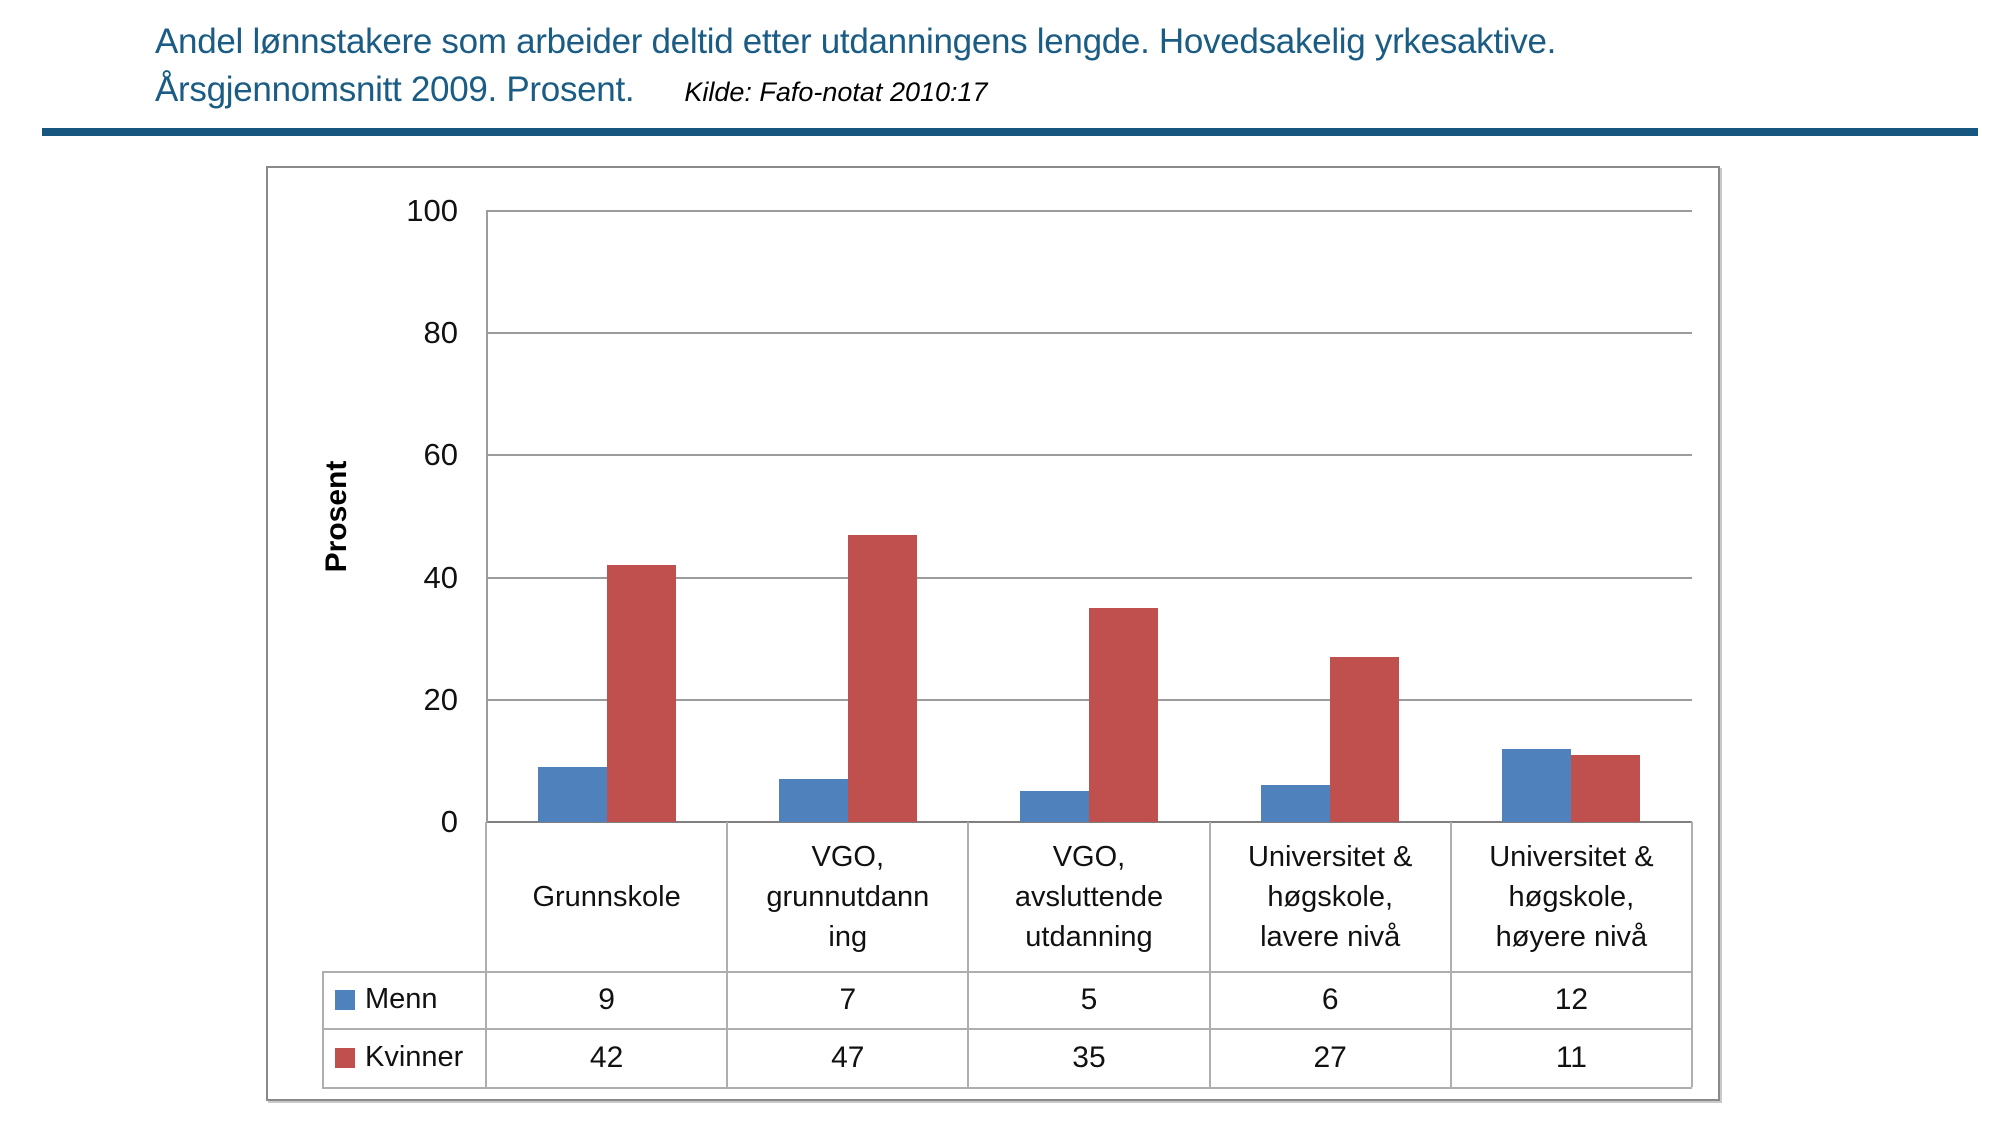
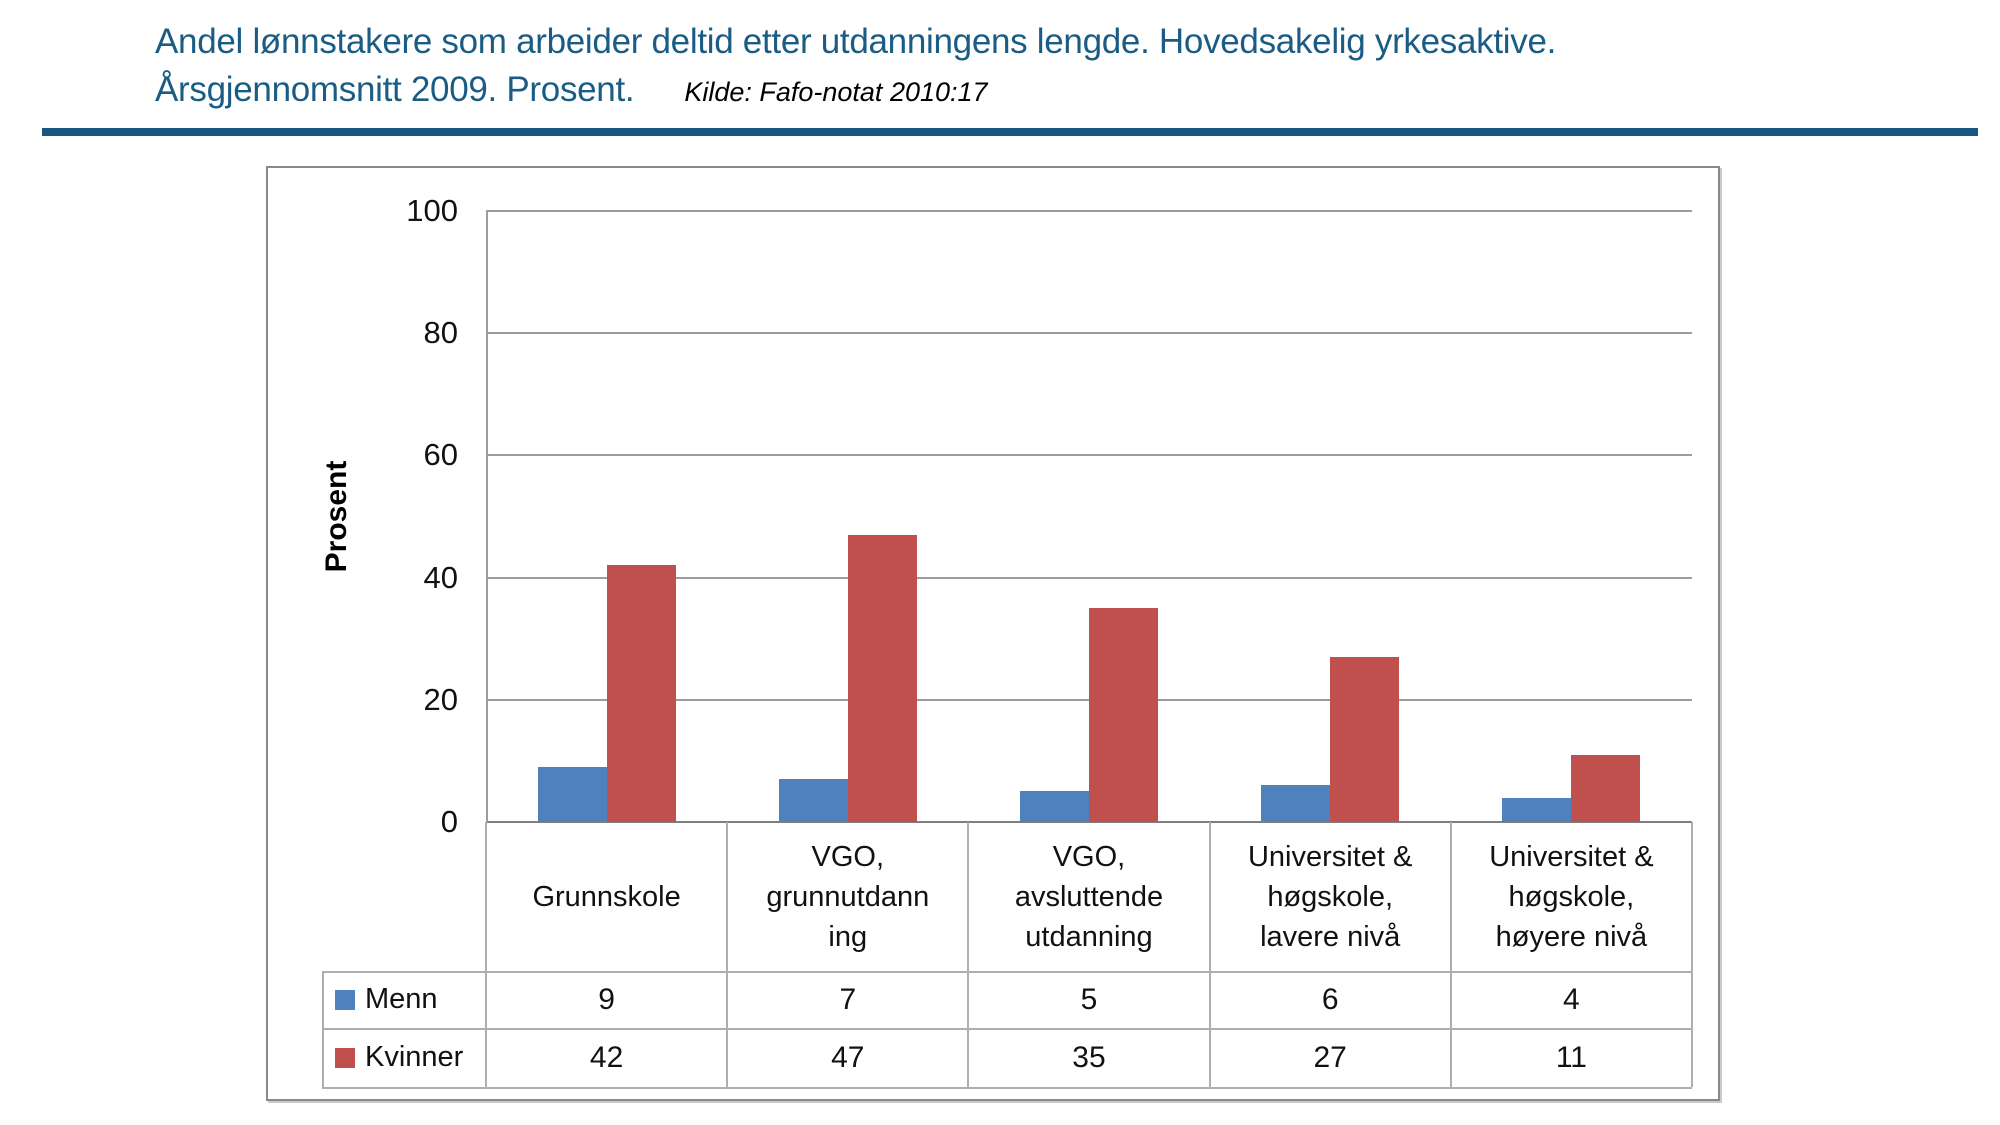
Menn/Universitet & høgskole, høyere nivå: 12 -> 4
